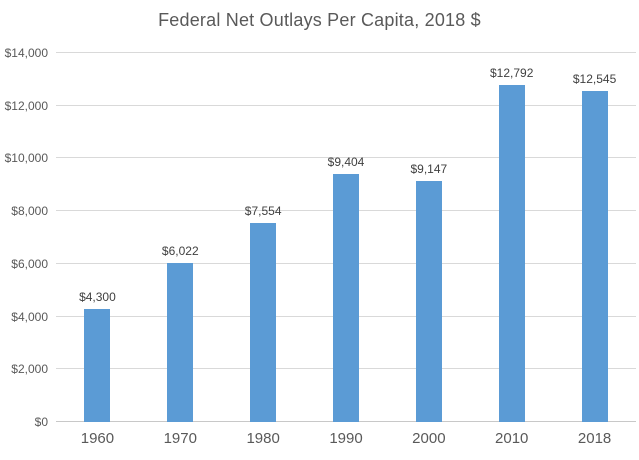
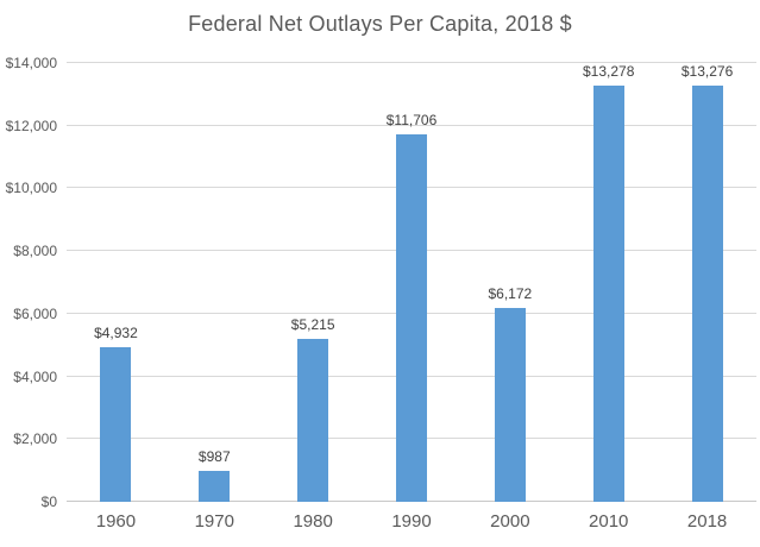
1960: $4,300 -> $4,932
1970: $6,022 -> $987
1980: $7,554 -> $5,215
1990: $9,404 -> $11,706
2000: $9,147 -> $6,172
2010: $12,792 -> $13,278
2018: $12,545 -> $13,276
